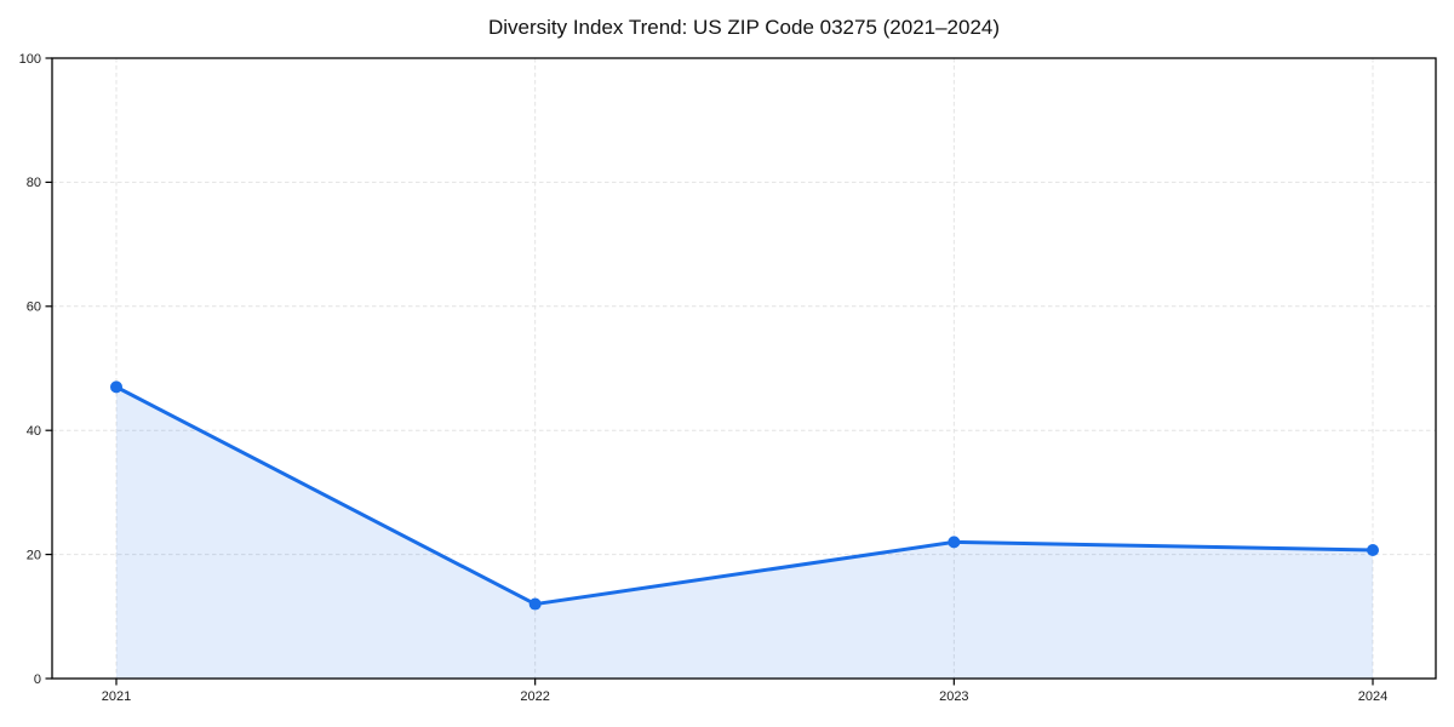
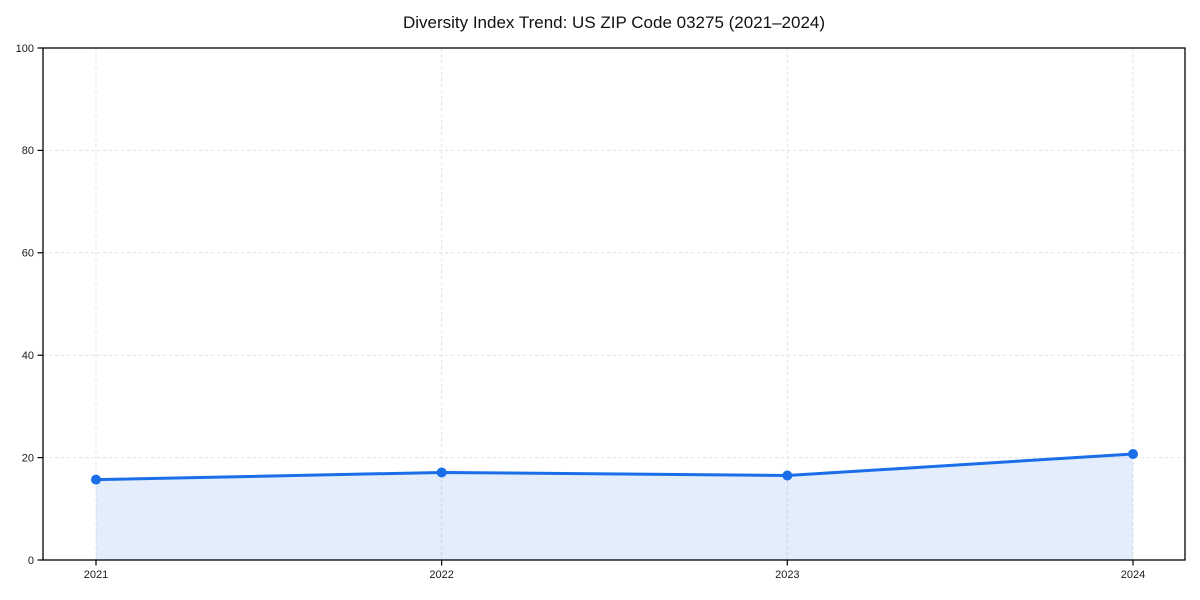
2021: 47 -> 16
2022: 12 -> 17
2023: 22 -> 16
